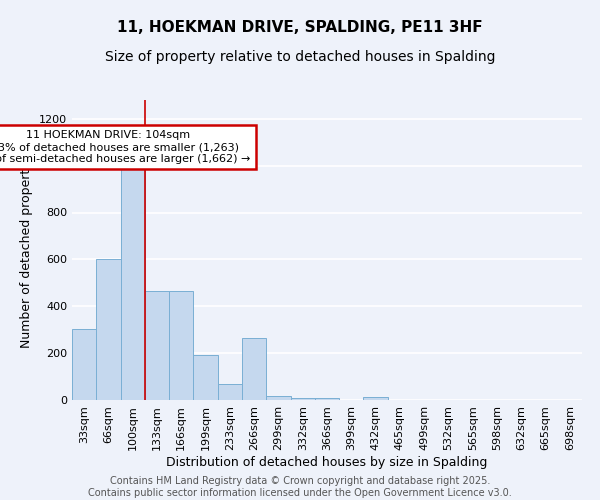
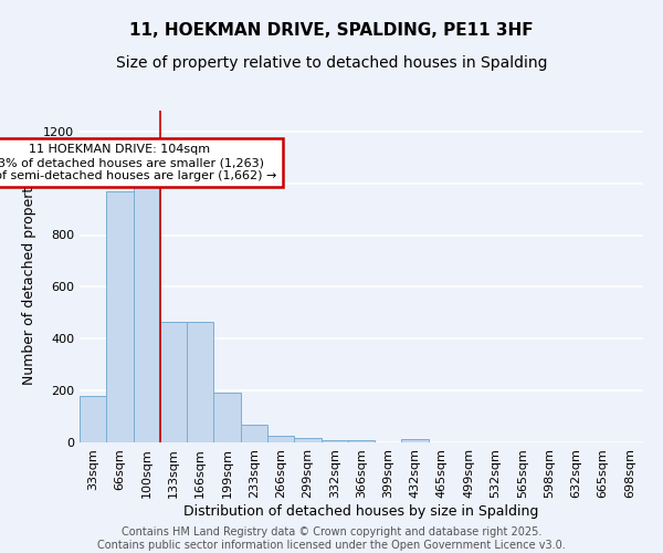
33sqm: 305 -> 180
66sqm: 600 -> 970
266sqm: 265 -> 25
